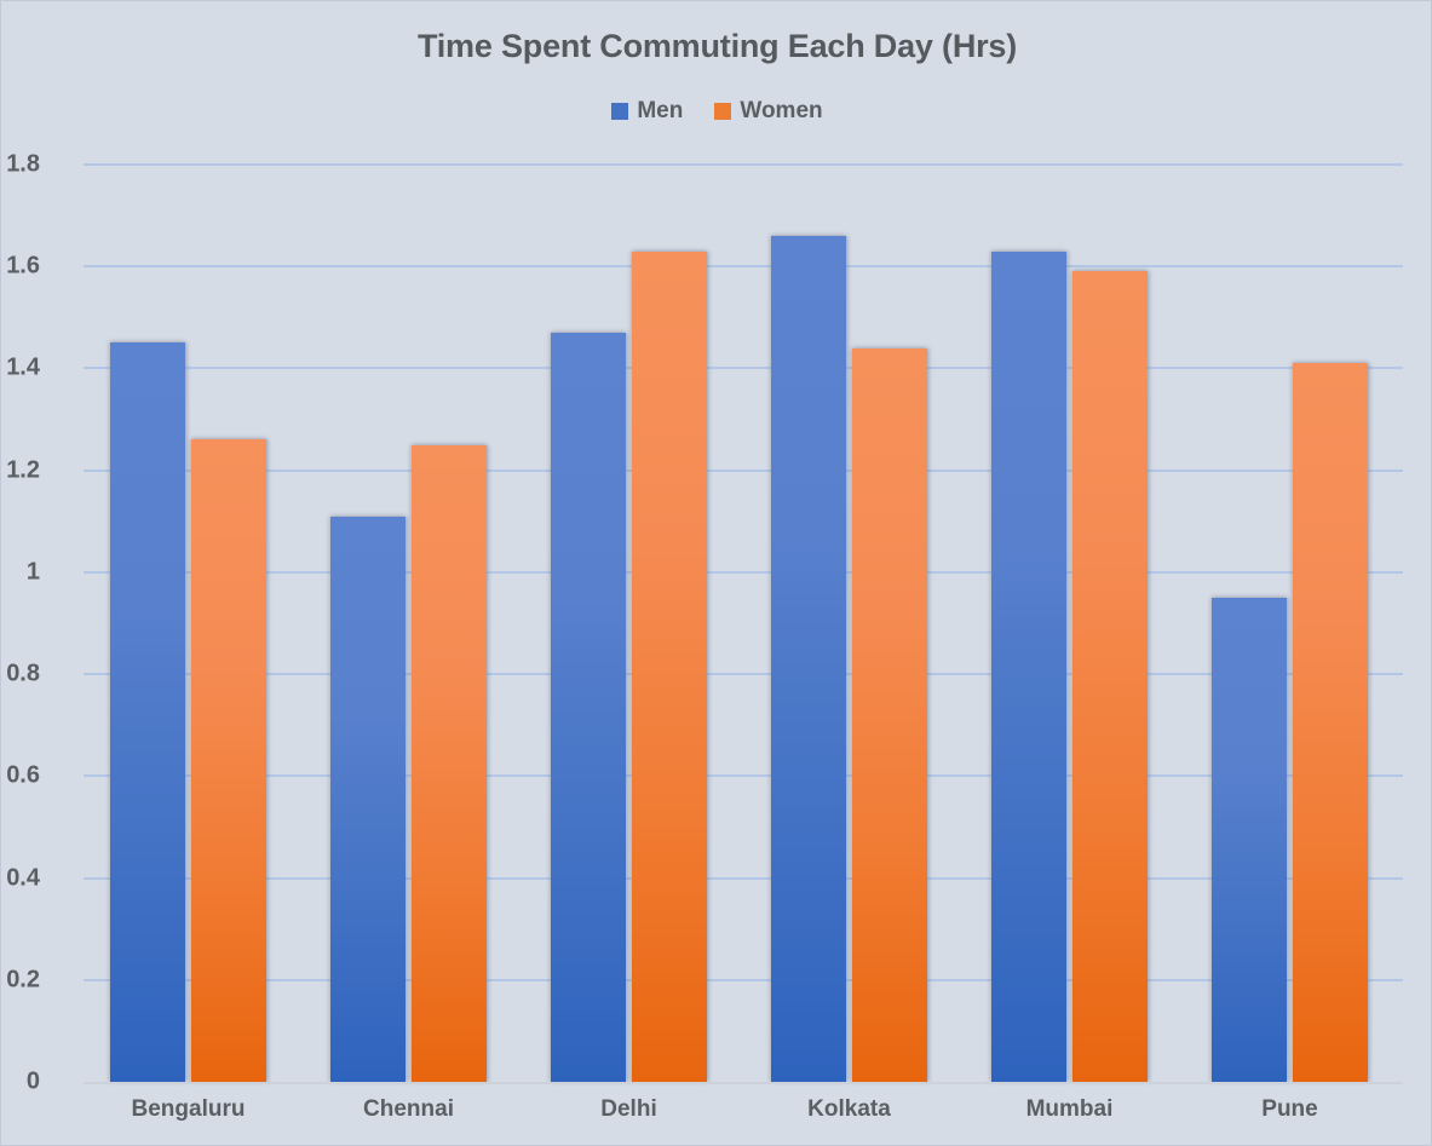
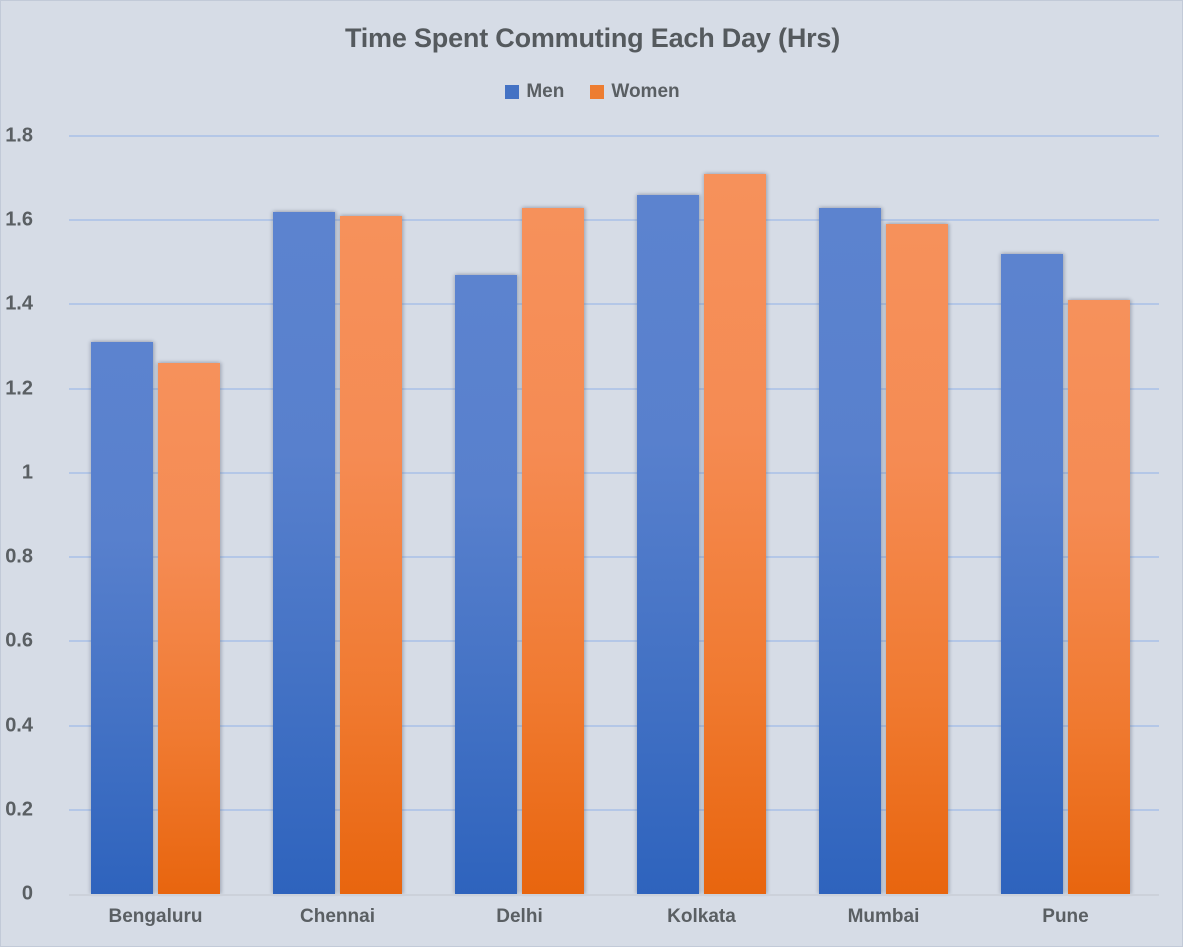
Men/Bengaluru: 1.45 -> 1.31
Men/Chennai: 1.11 -> 1.62
Women/Chennai: 1.25 -> 1.61
Women/Kolkata: 1.44 -> 1.71
Men/Pune: 0.95 -> 1.52
